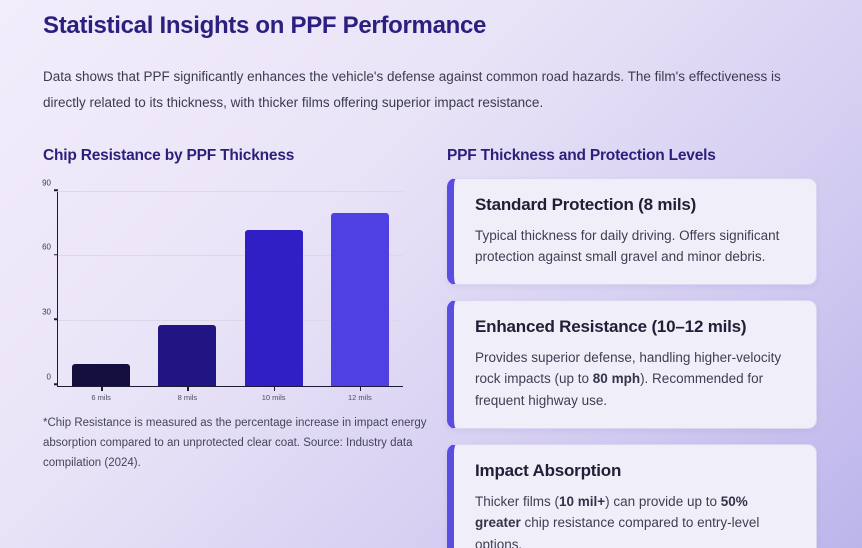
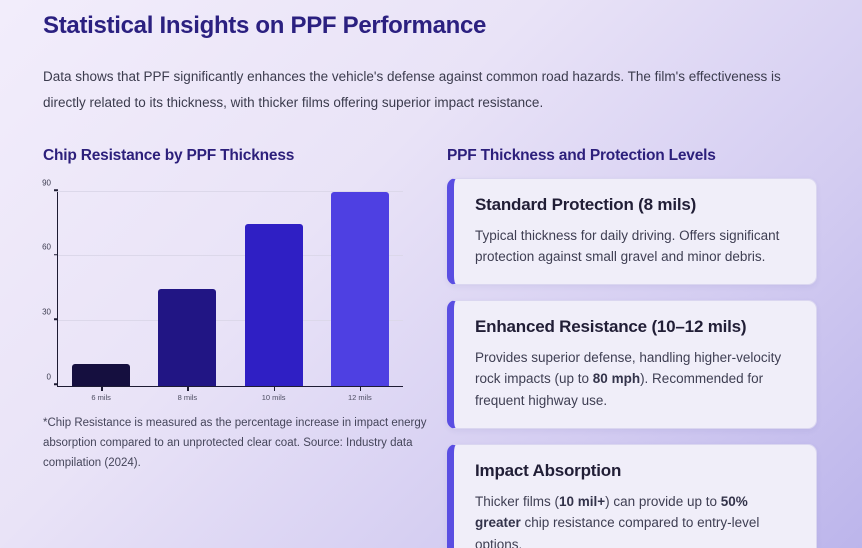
8 mils: 28 -> 45
10 mils: 72 -> 75
12 mils: 80 -> 90
